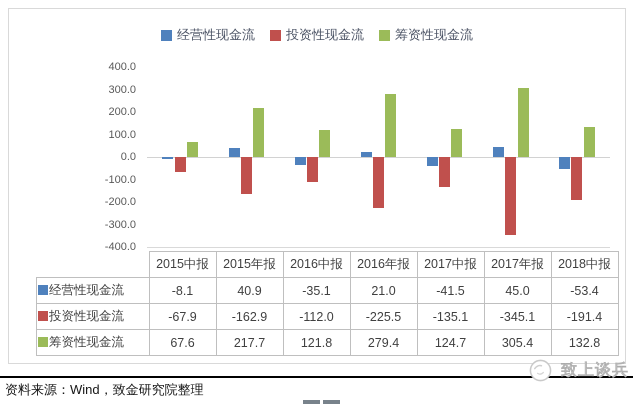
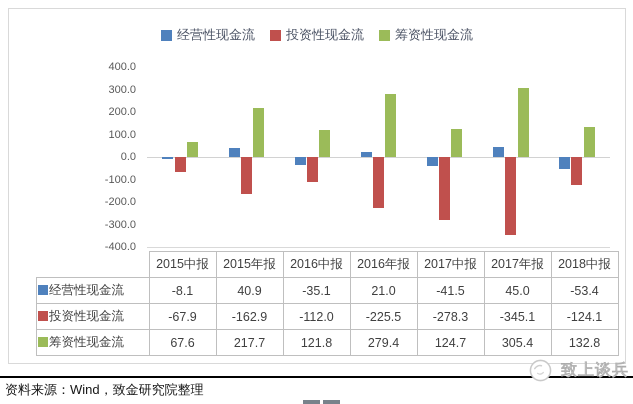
投资性现金流/2017中报: -135.1 -> -278.3
投资性现金流/2018中报: -191.4 -> -124.1
